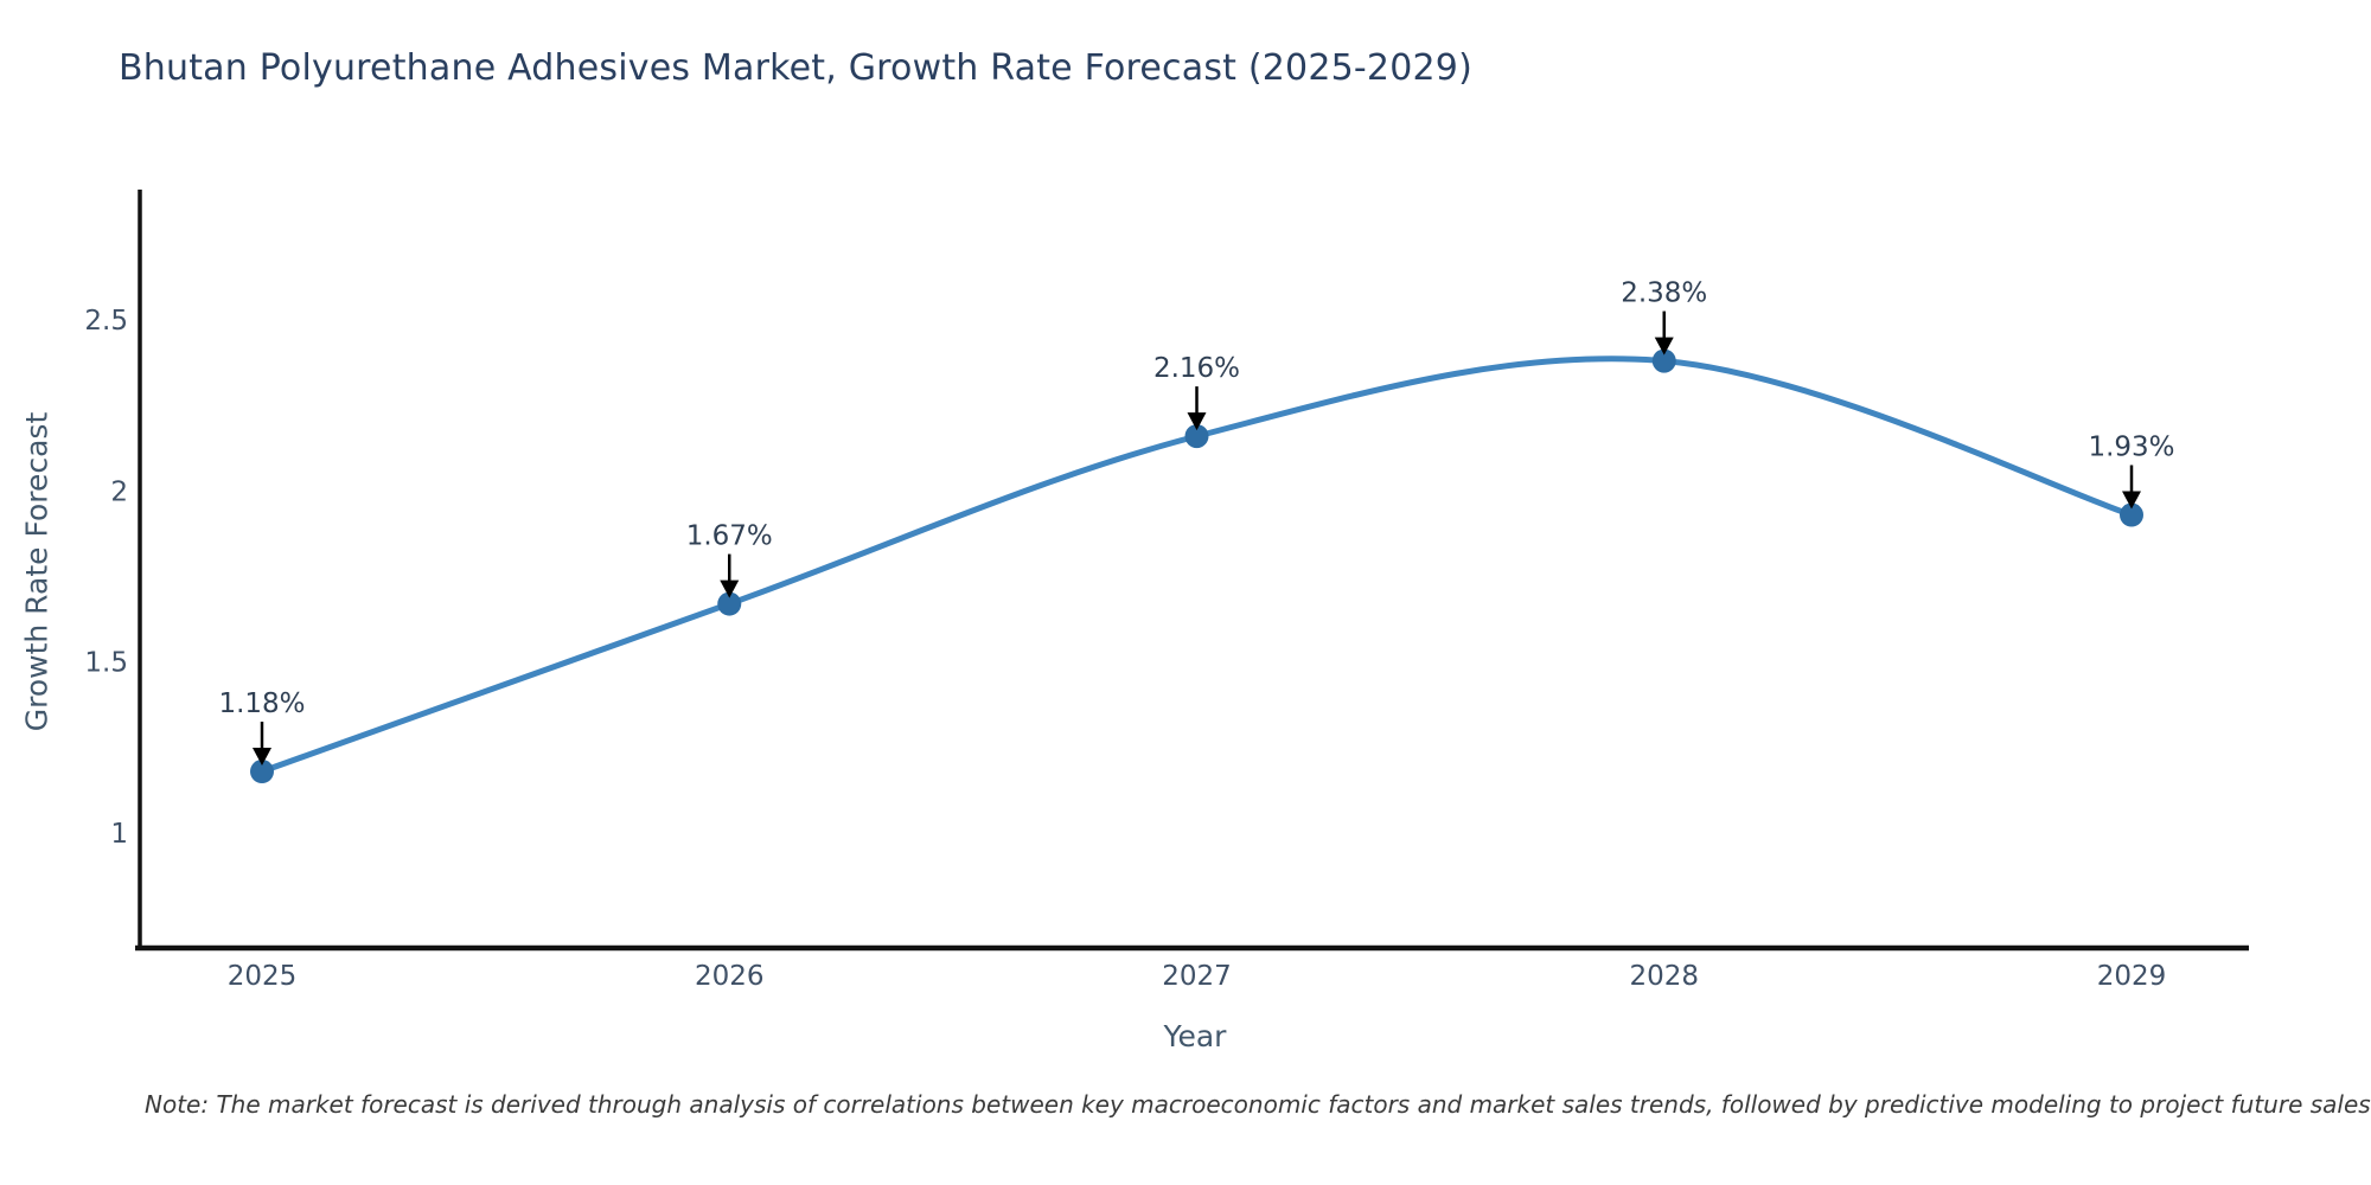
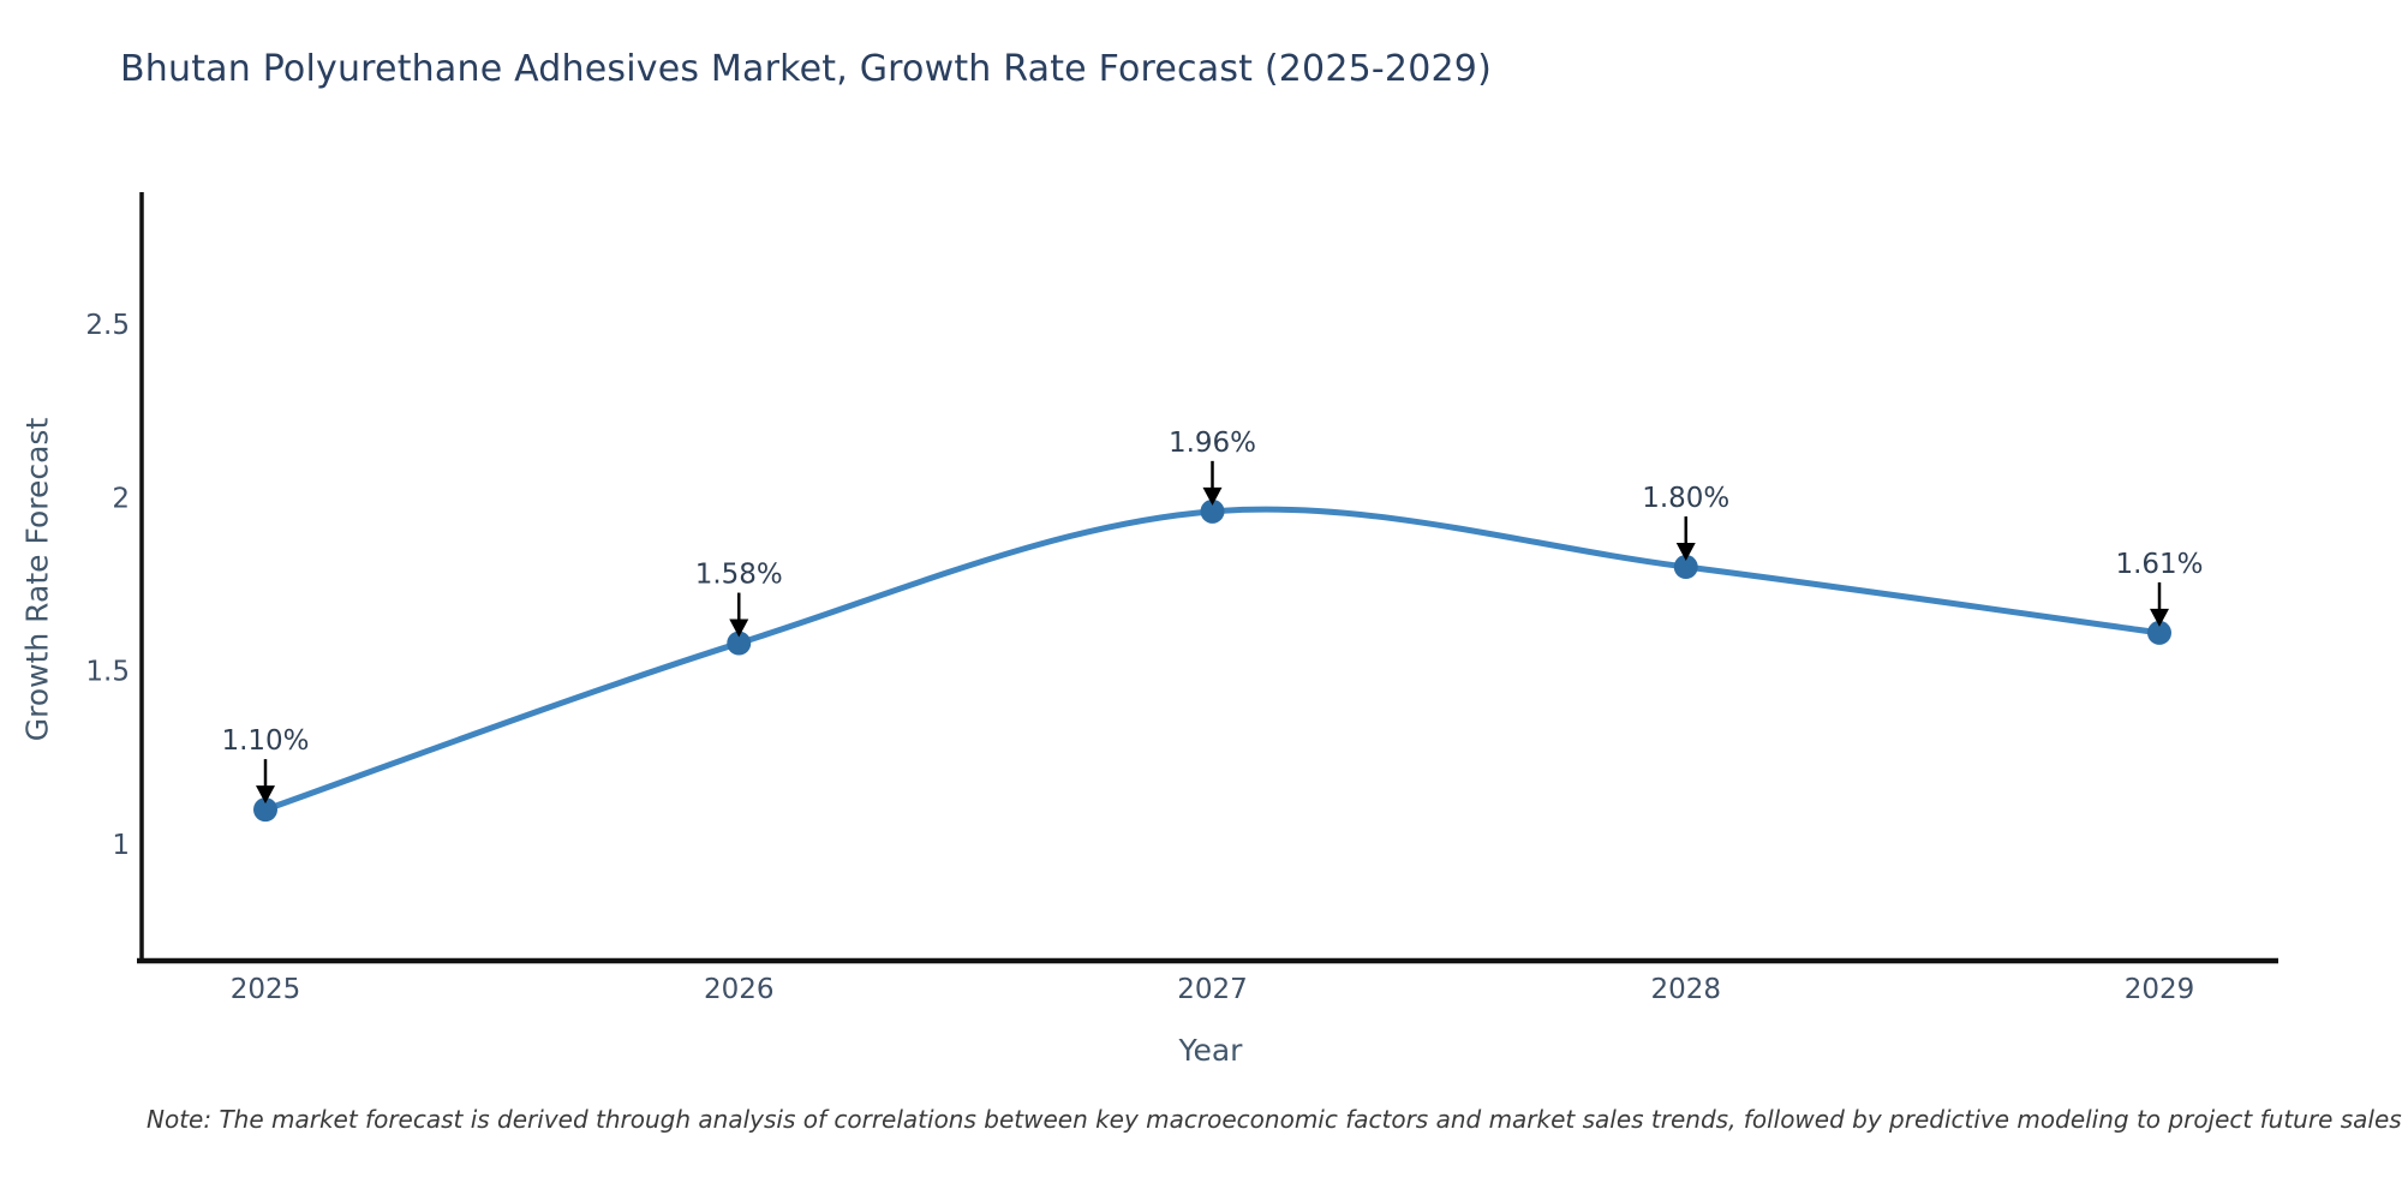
2025: 1.18% -> 1.10%
2026: 1.67% -> 1.58%
2027: 2.16% -> 1.96%
2028: 2.38% -> 1.80%
2029: 1.93% -> 1.61%
